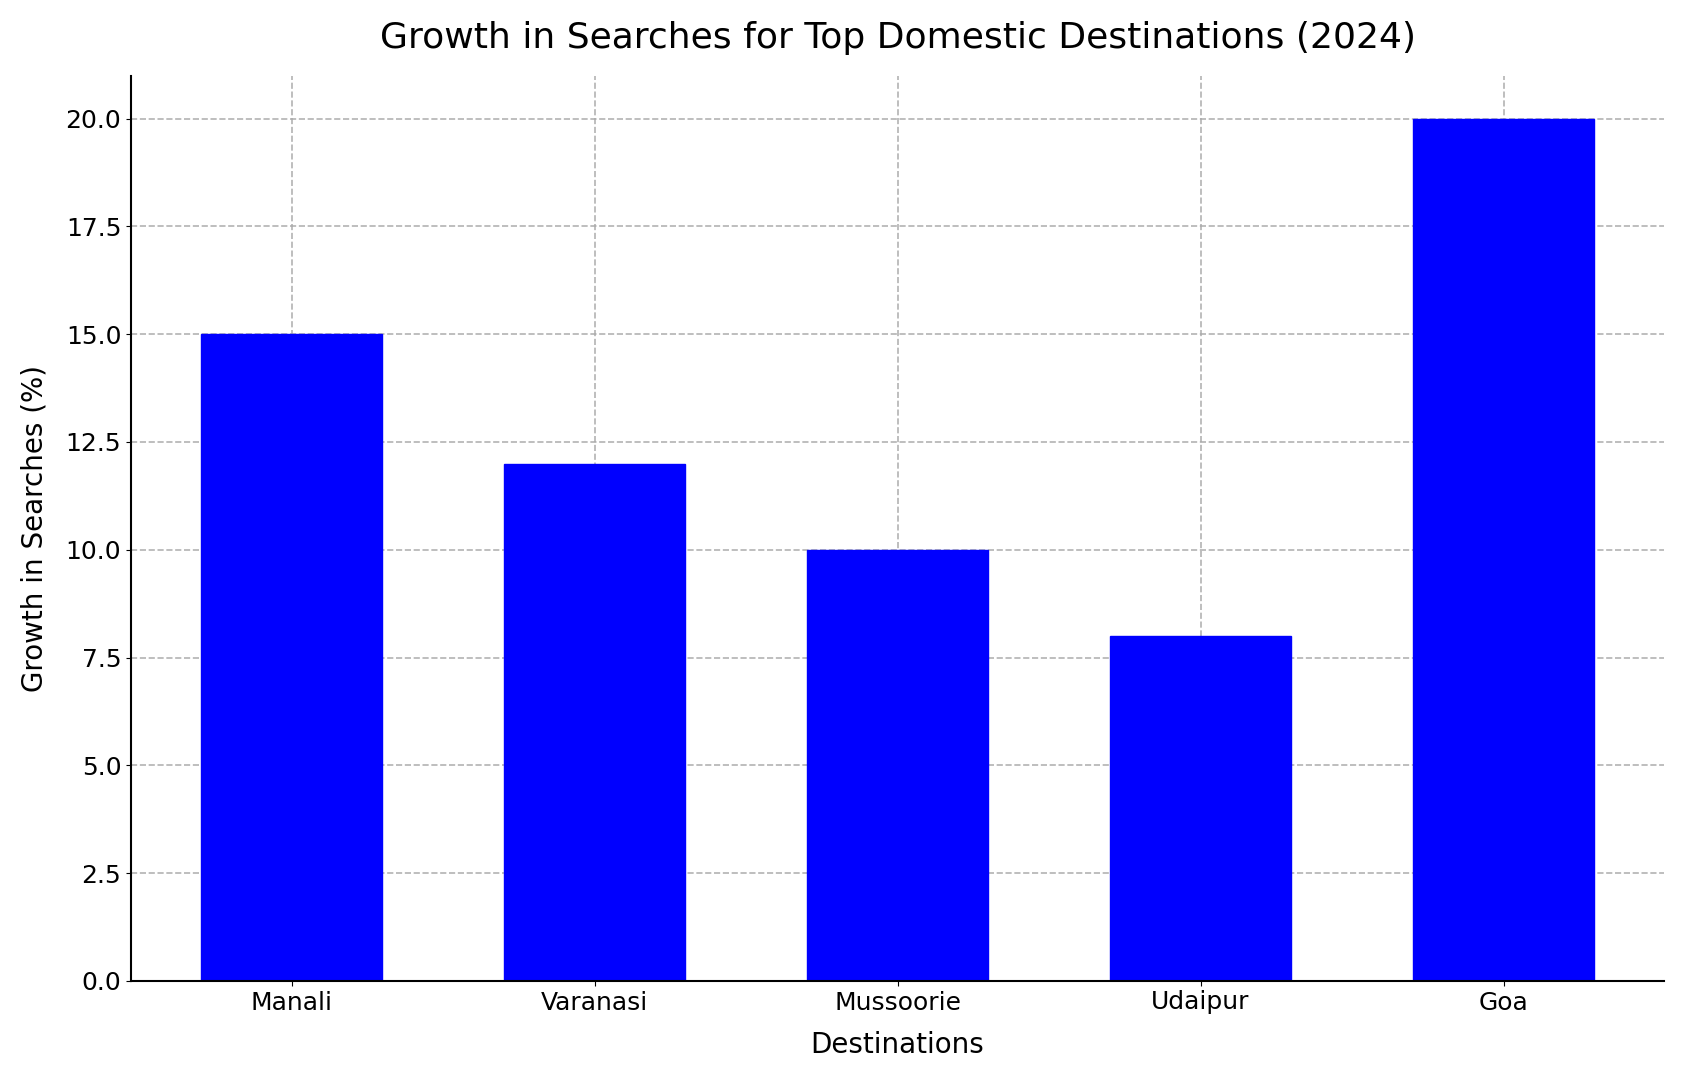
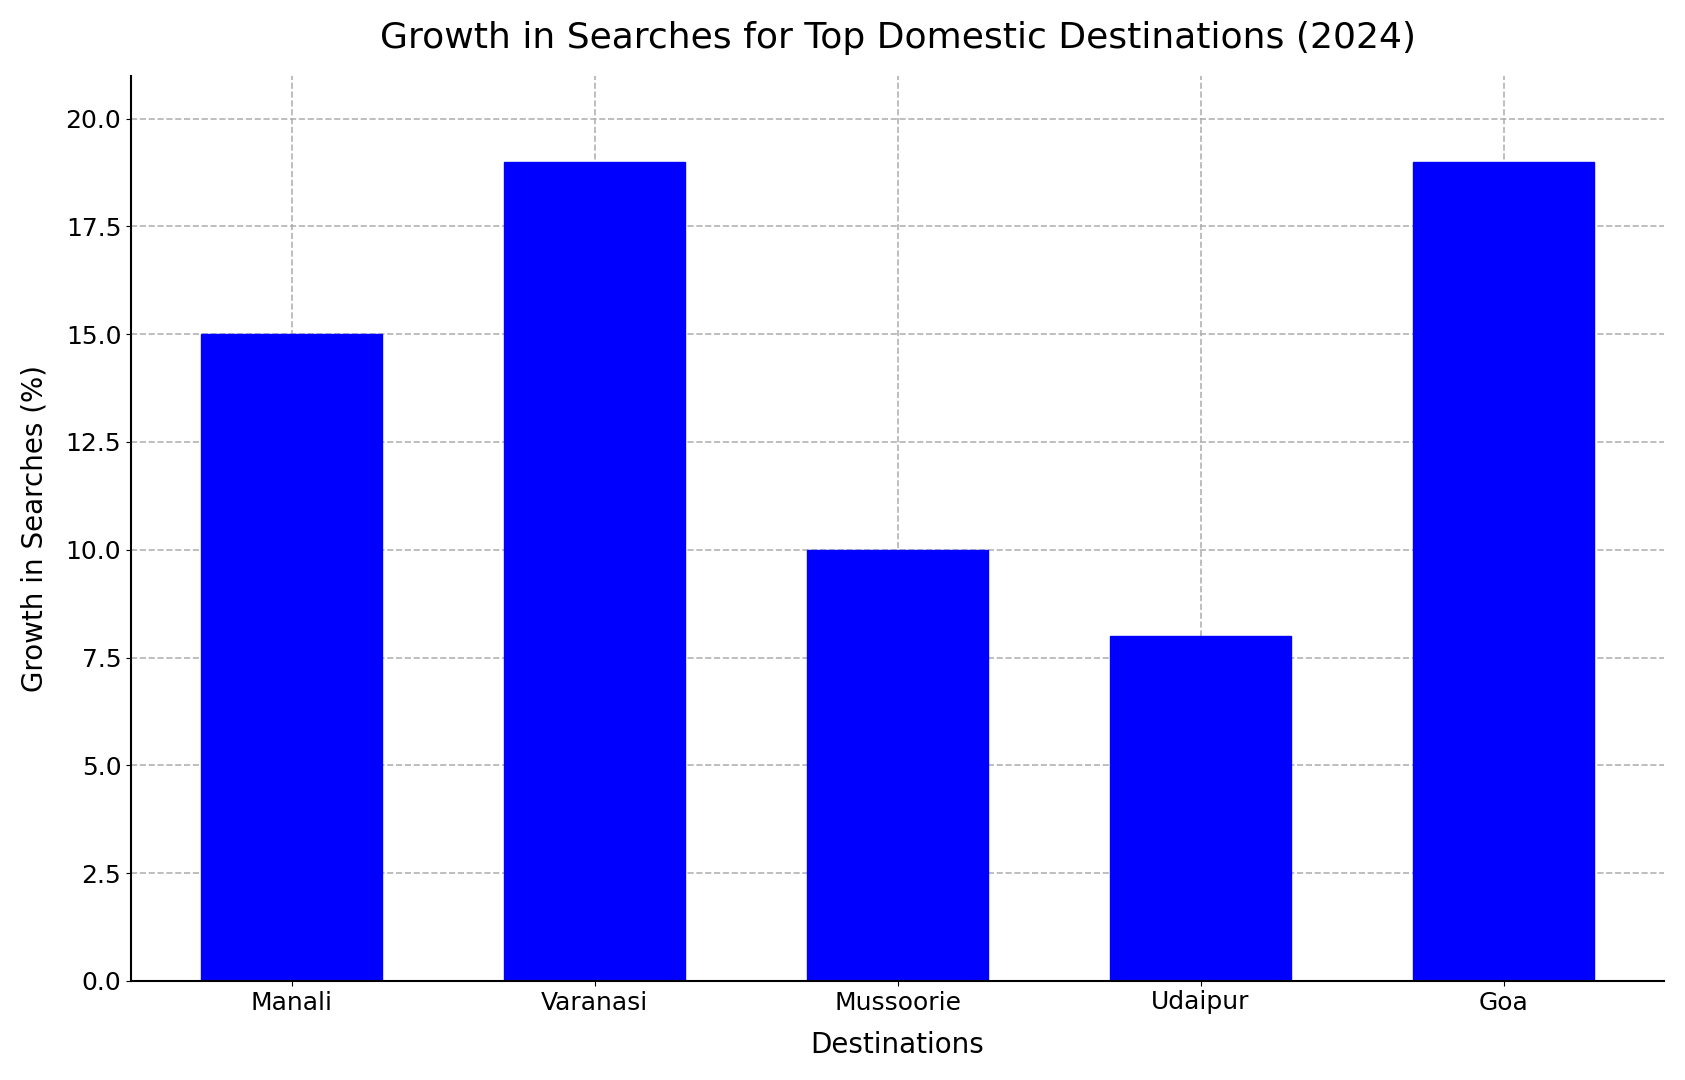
Varanasi: 12 -> 19
Goa: 20 -> 19
